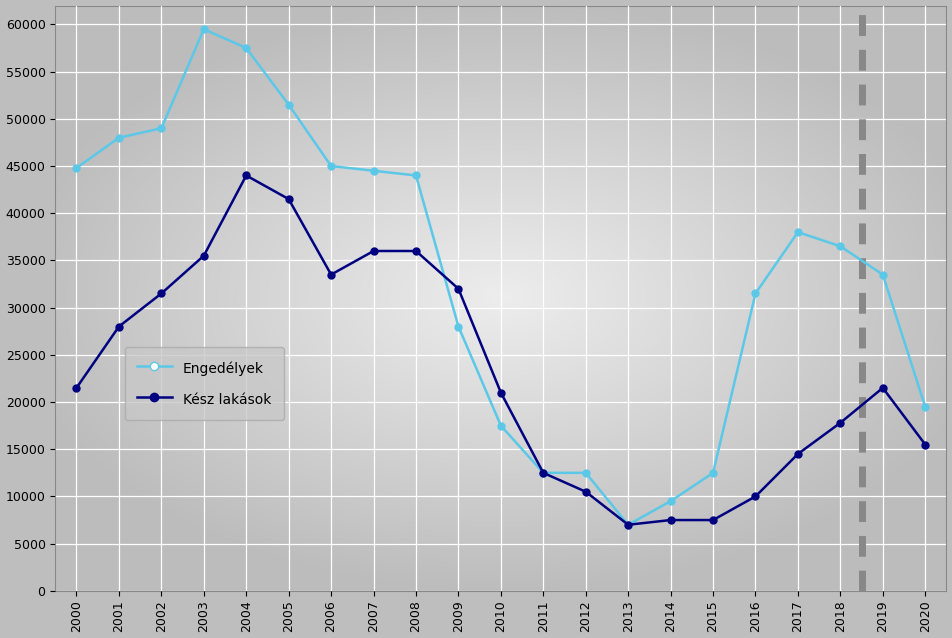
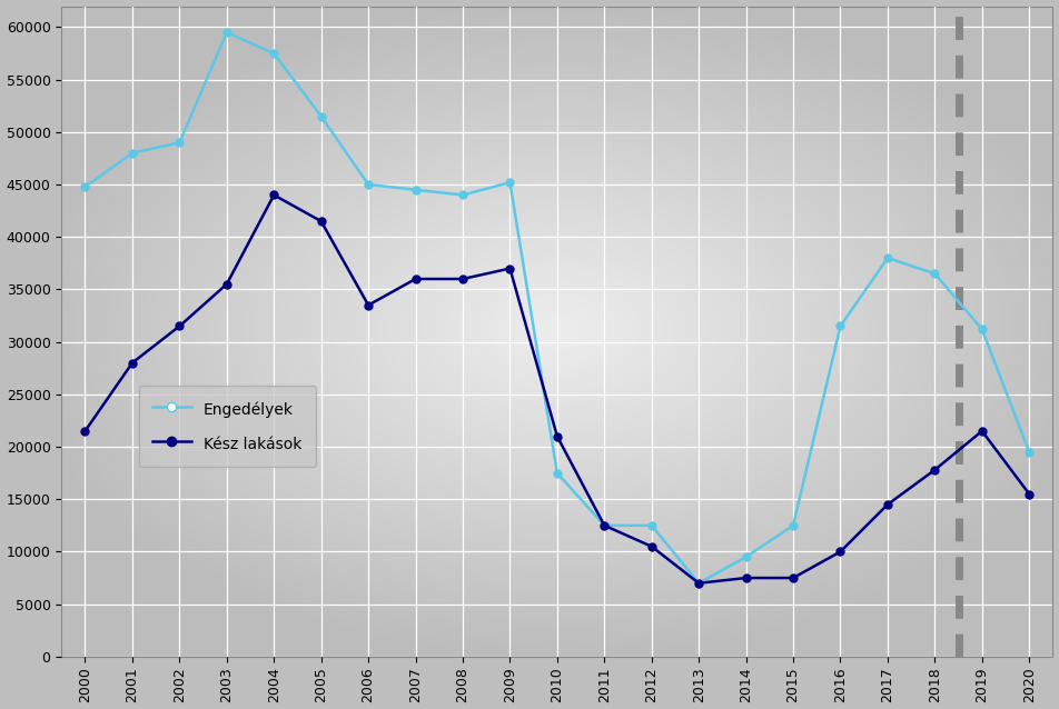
Engedélyek/2009: 28000 -> 45200
Kész lakások/2009: 32000 -> 37000
Engedélyek/2019: 33500 -> 31200
